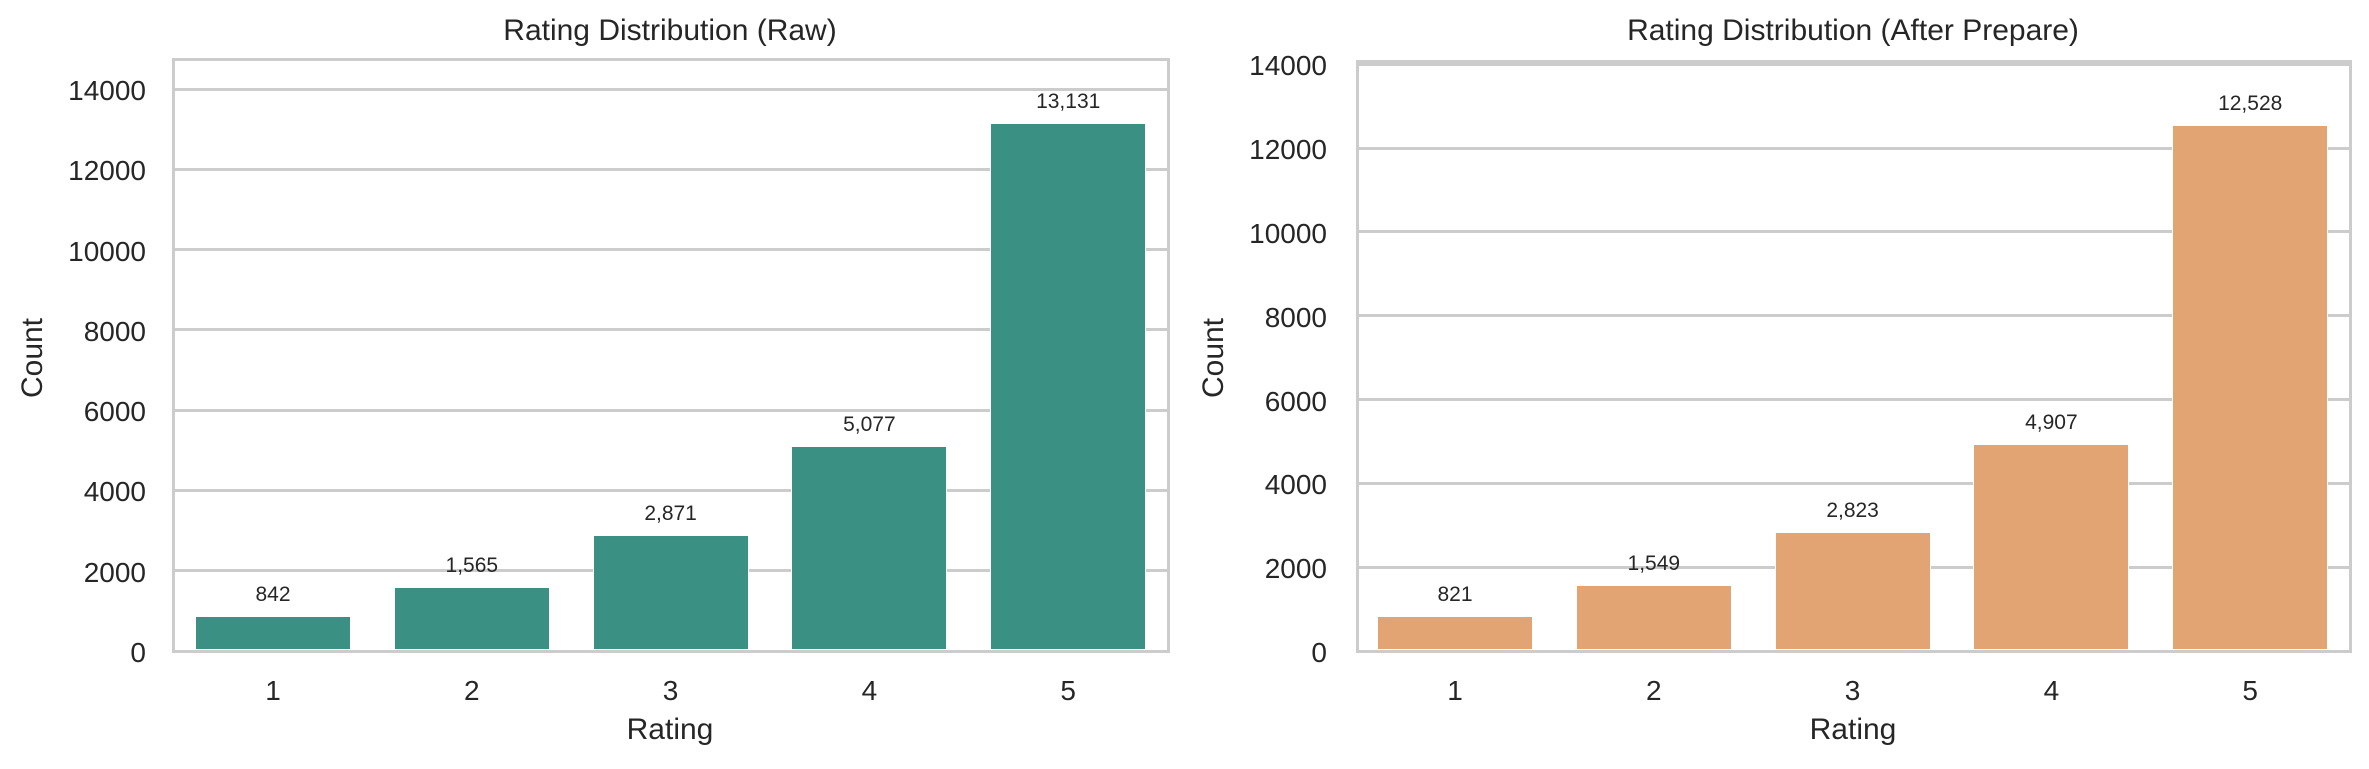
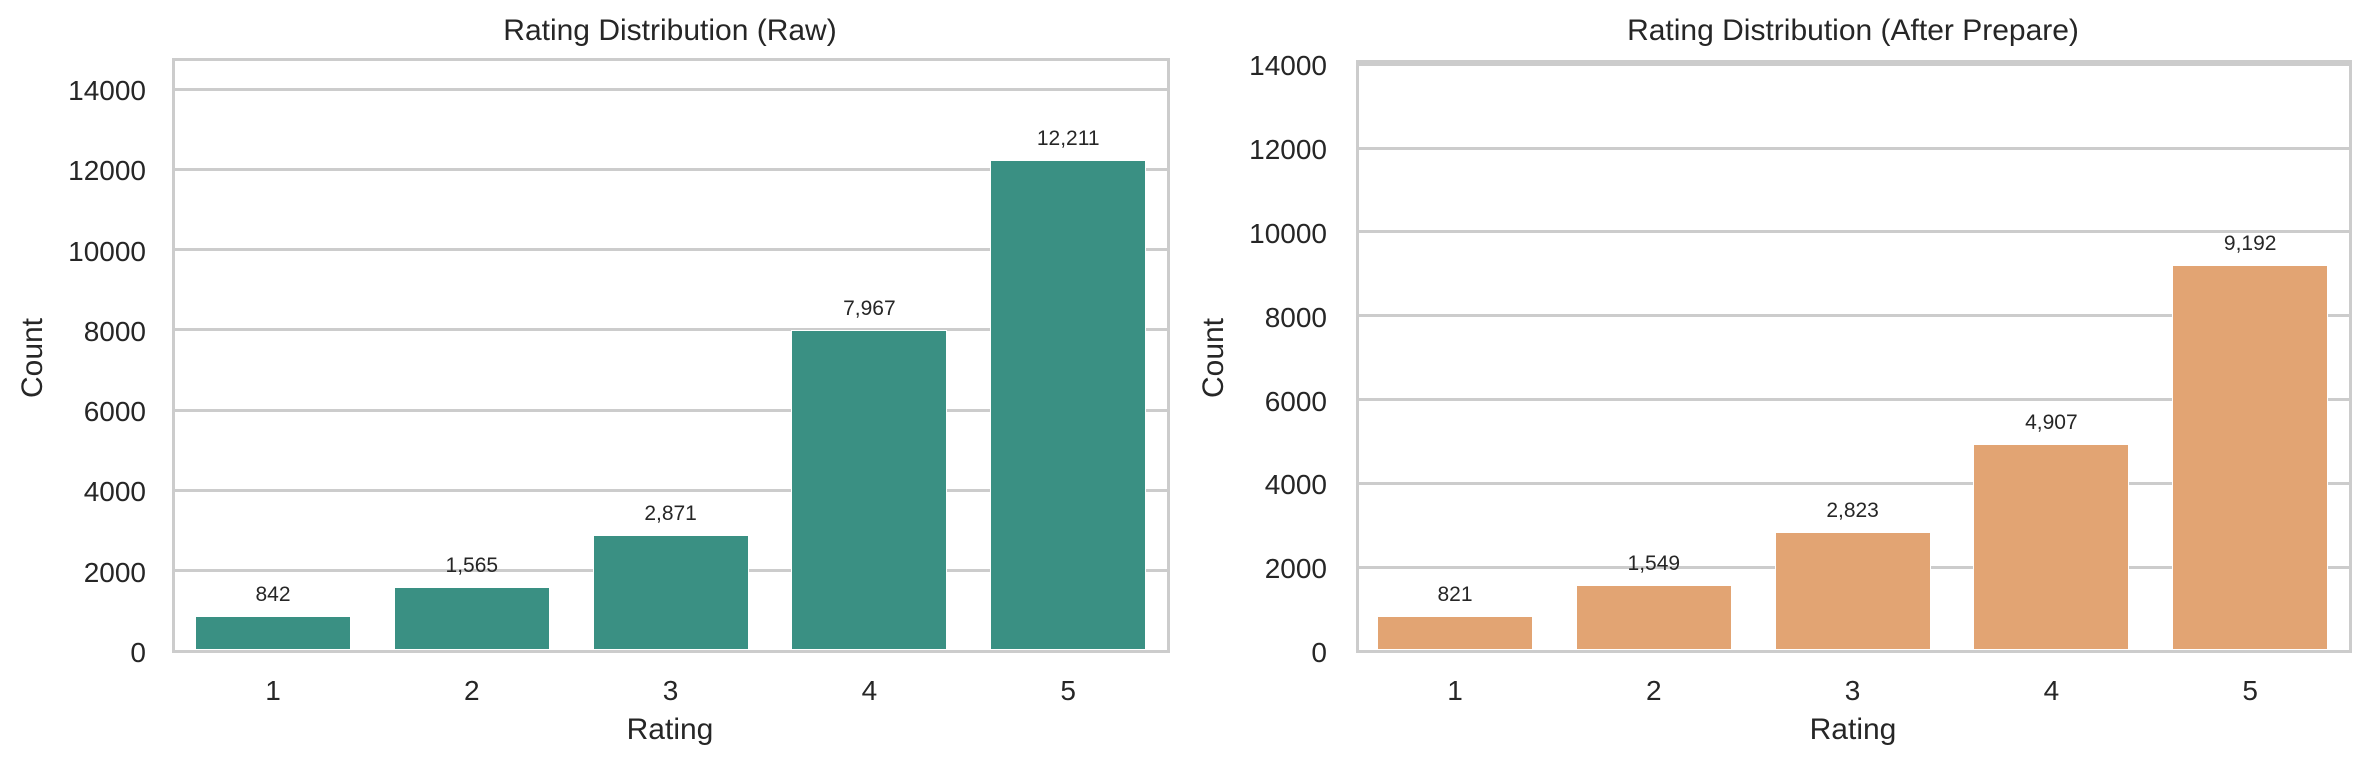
Rating Distribution (Raw)/4: 5,077 -> 7,967
Rating Distribution (Raw)/5: 13,131 -> 12,211
Rating Distribution (After Prepare)/5: 12,528 -> 9,192
